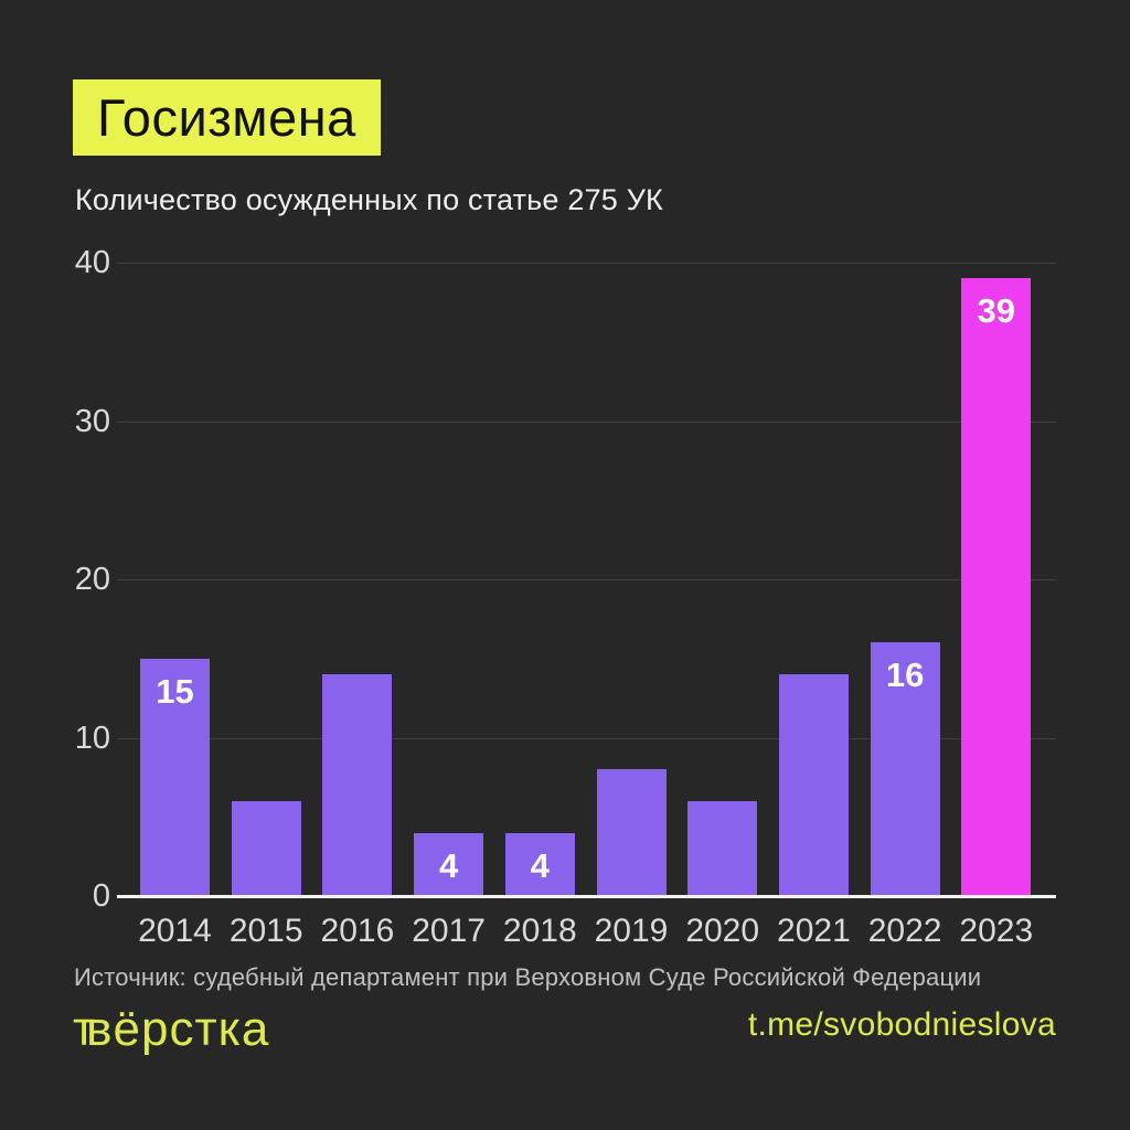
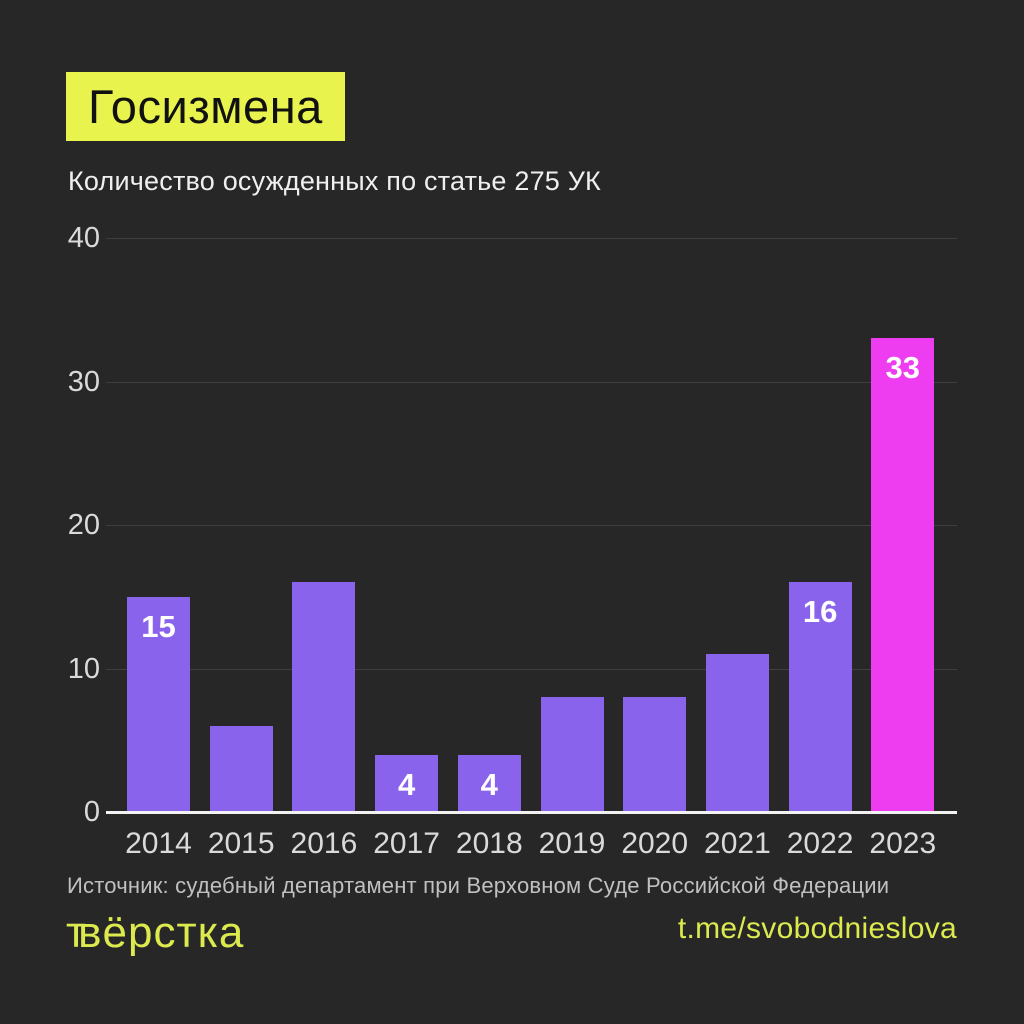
2016: 14 -> 16
2020: 6 -> 8
2021: 14 -> 11
2023: 39 -> 33
